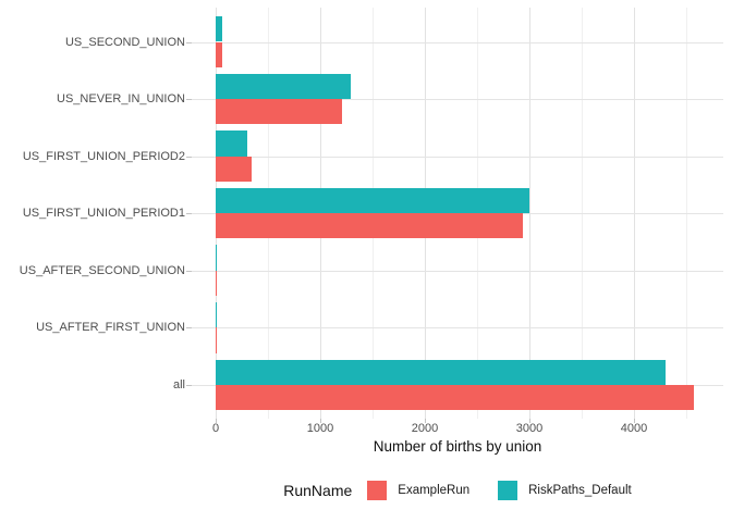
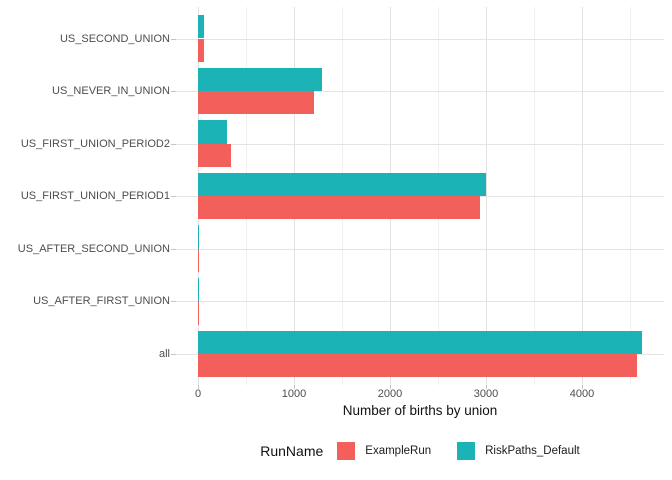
RiskPaths_Default/all: 4300 -> 4600
